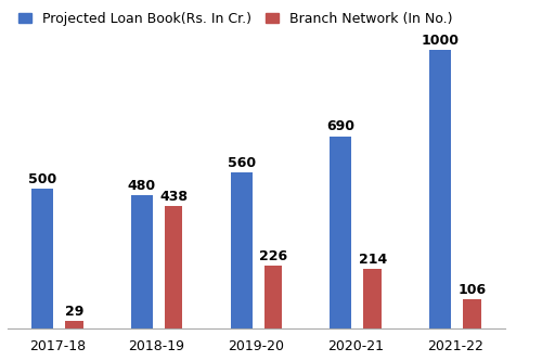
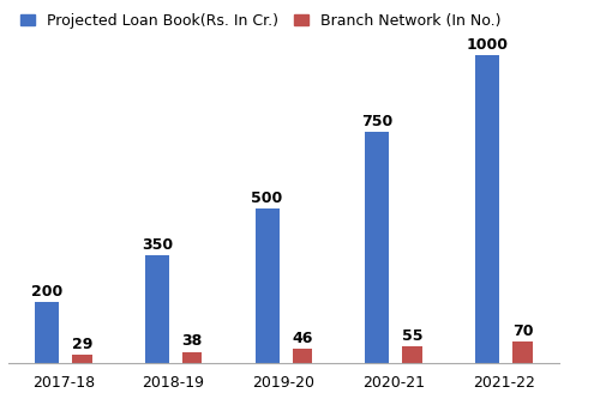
Projected Loan Book(Rs. In Cr.)/2017-18: 500 -> 200
Projected Loan Book(Rs. In Cr.)/2018-19: 480 -> 350
Branch Network (In No.)/2018-19: 438 -> 38
Projected Loan Book(Rs. In Cr.)/2019-20: 560 -> 500
Branch Network (In No.)/2019-20: 226 -> 46
Projected Loan Book(Rs. In Cr.)/2020-21: 690 -> 750
Branch Network (In No.)/2020-21: 214 -> 55
Branch Network (In No.)/2021-22: 106 -> 70
